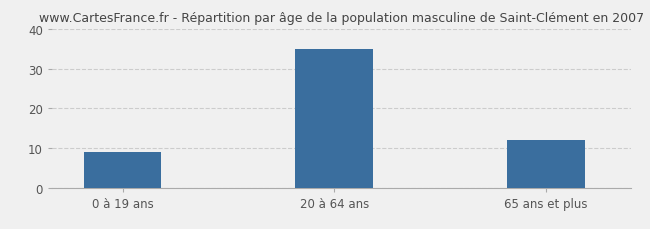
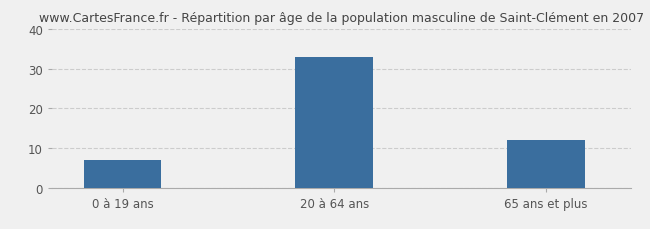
0 à 19 ans: 9 -> 7
20 à 64 ans: 35 -> 33
